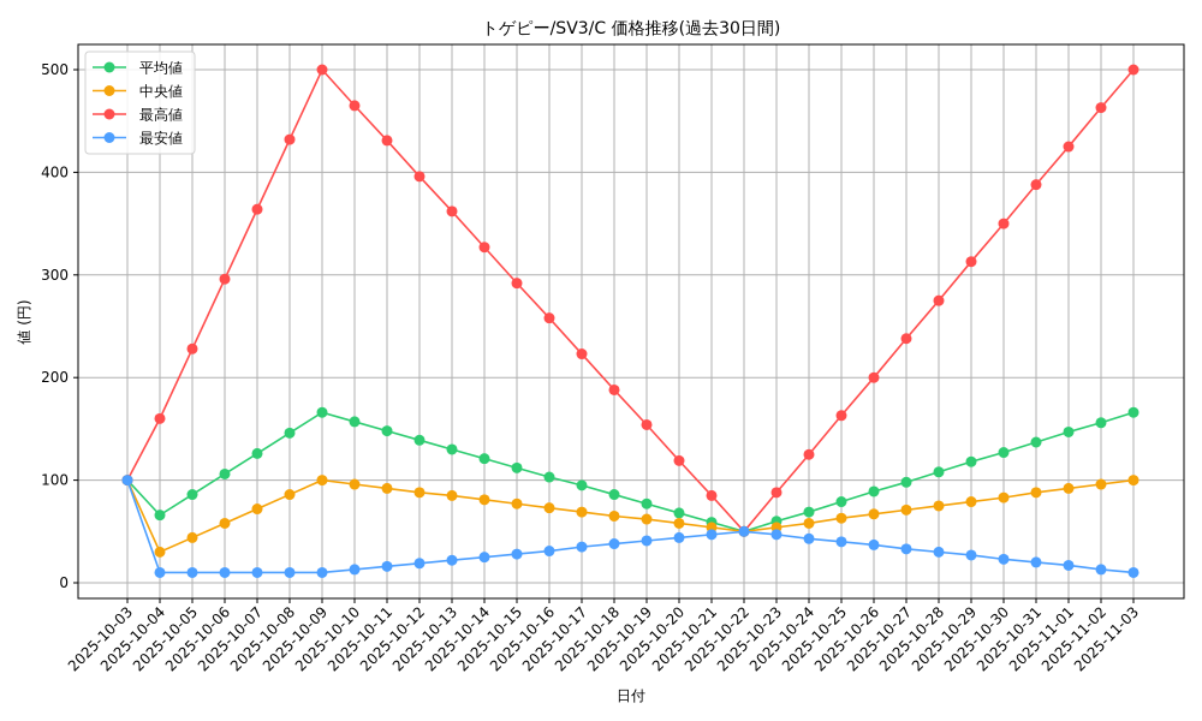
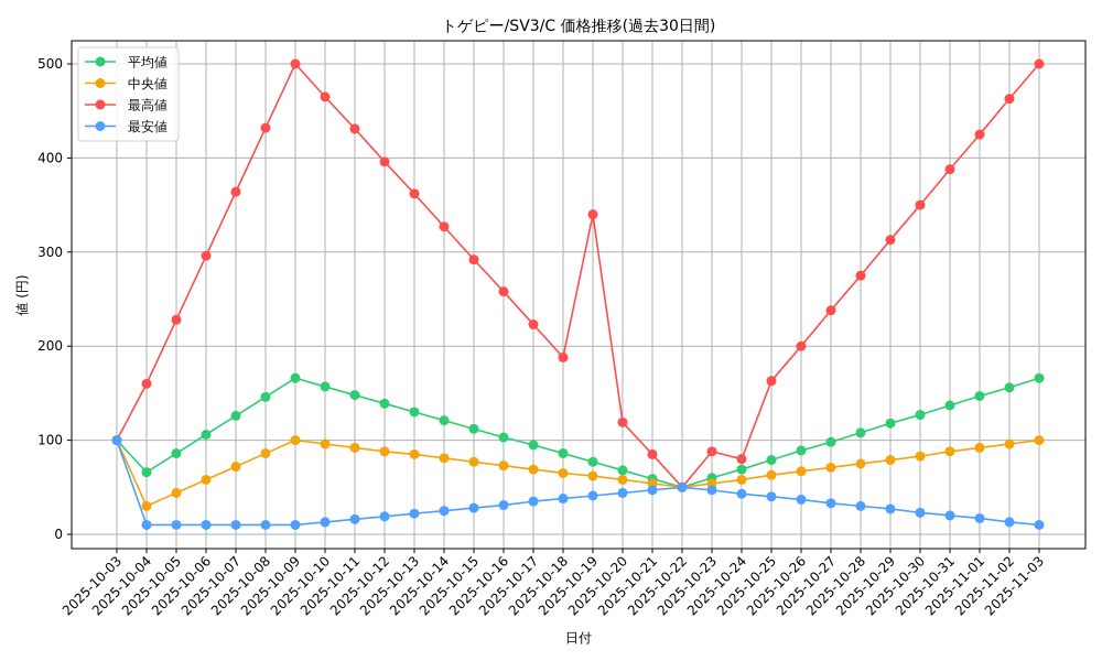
最高値/2025-10-19: 150 -> 340
最高値/2025-10-24: 120 -> 80
